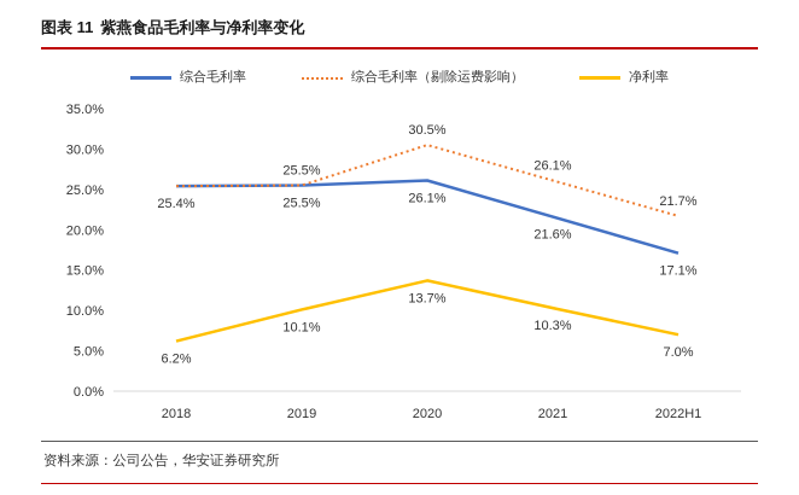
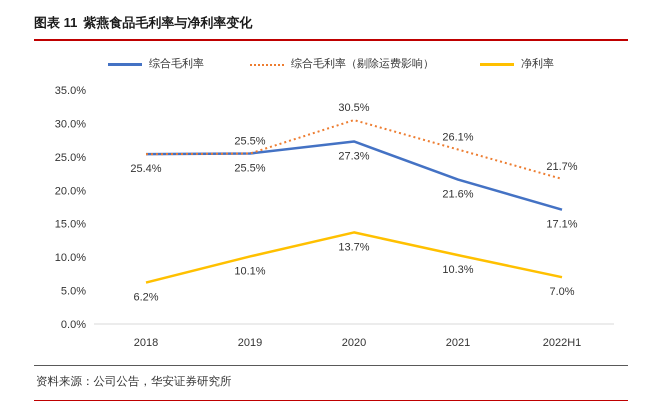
综合毛利率/2020: 26.1% -> 27.3%
